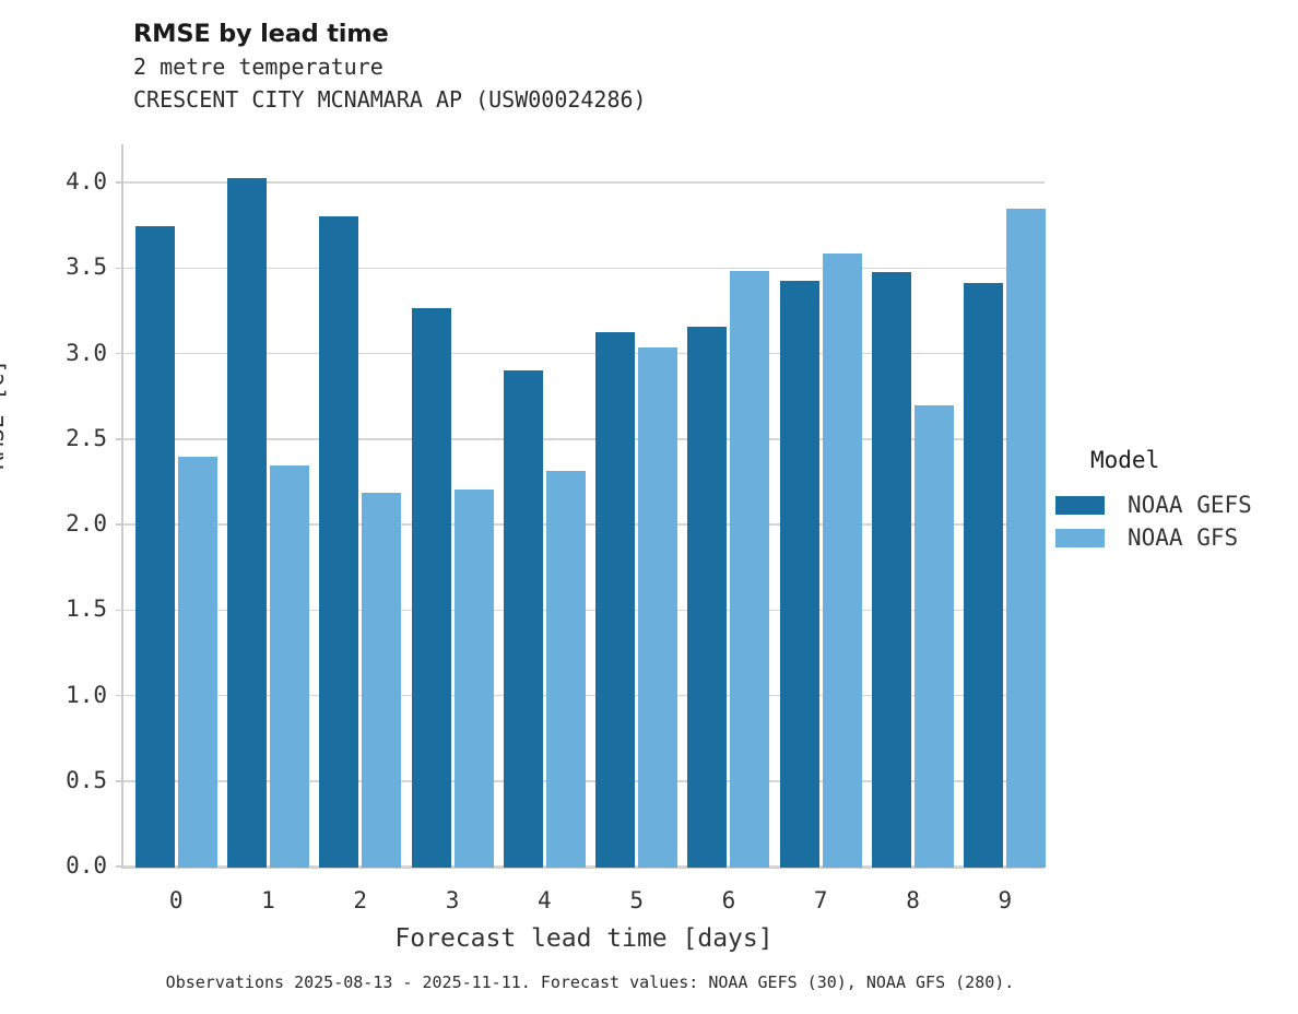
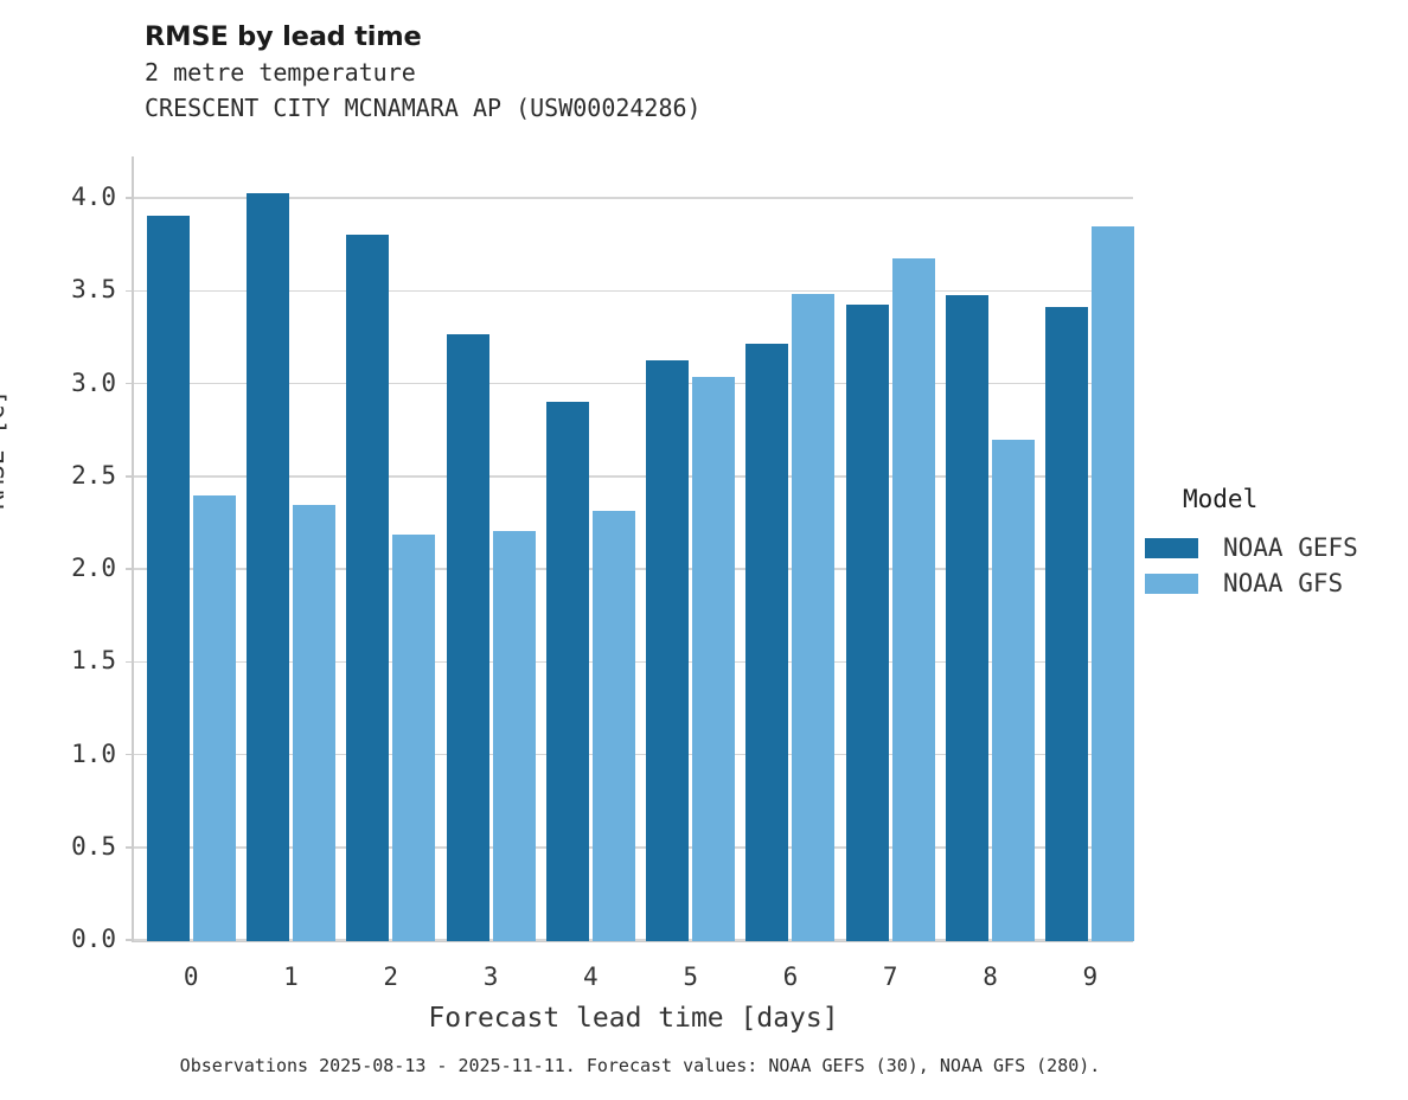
NOAA GEFS/0: 3.75 -> 3.91
NOAA GEFS/6: 3.16 -> 3.22
NOAA GFS/7: 3.59 -> 3.68
